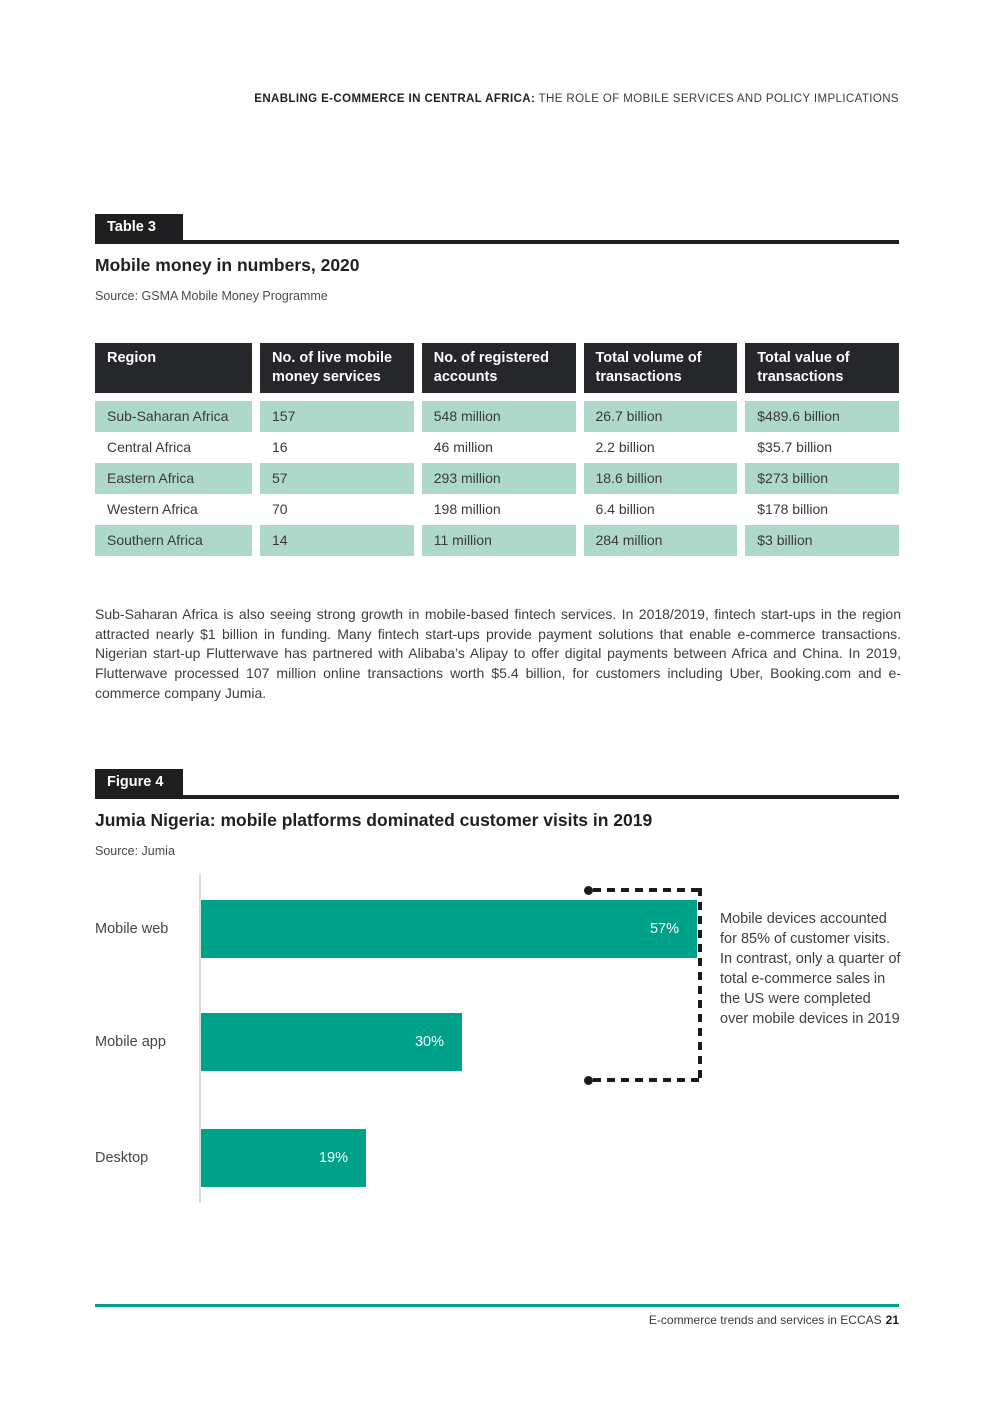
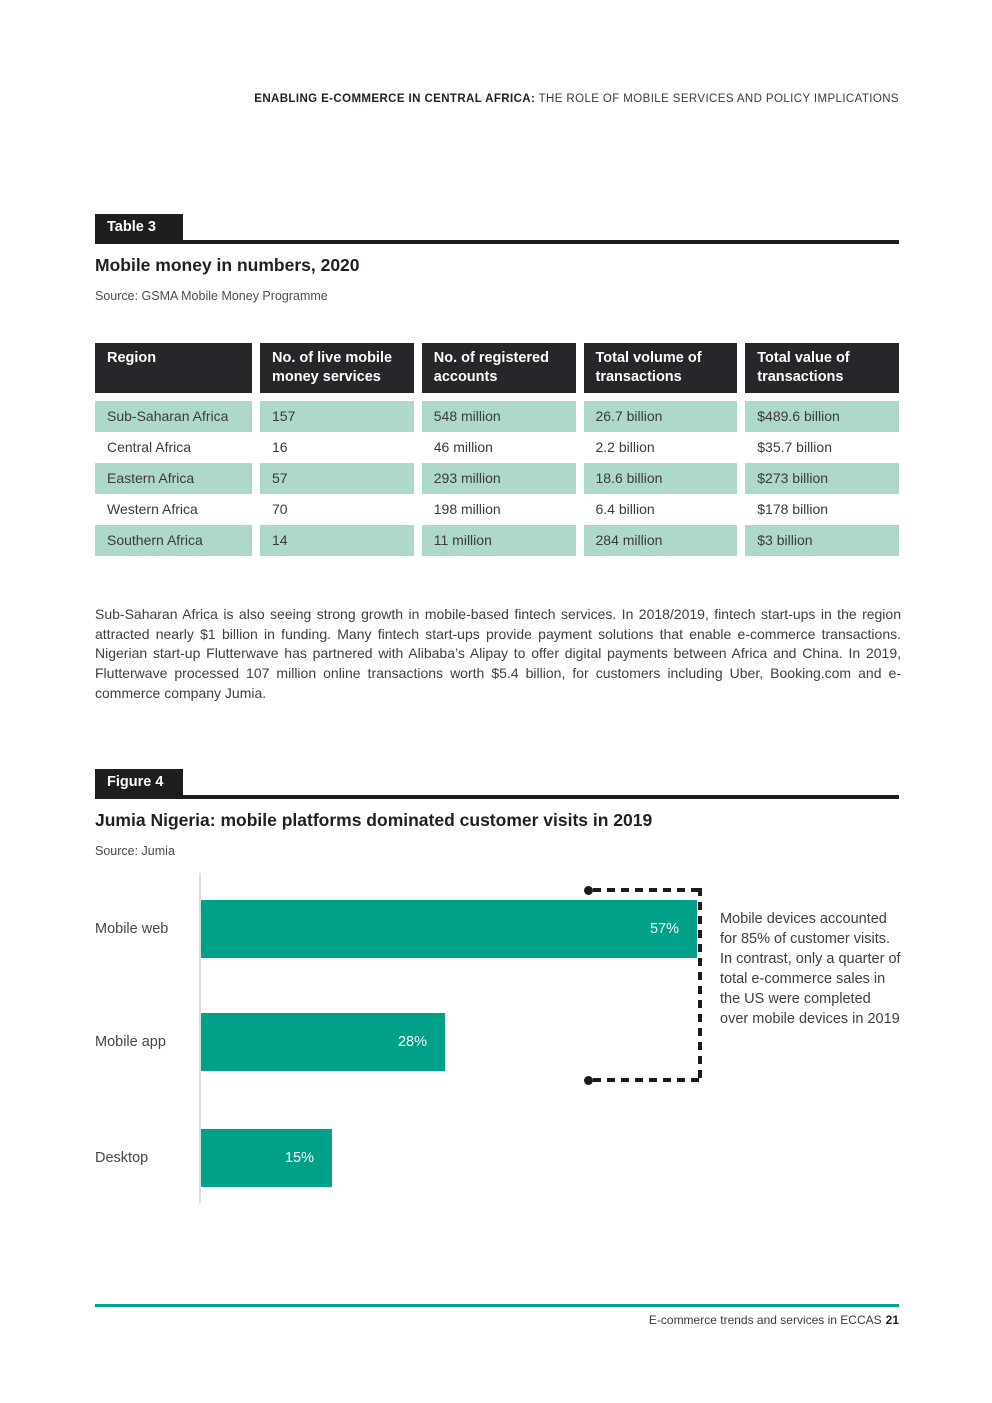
Mobile app: 30% -> 28%
Desktop: 19% -> 15%
